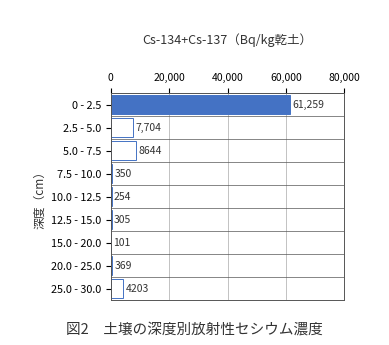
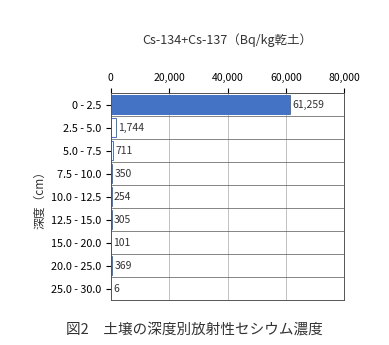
2.5 - 5.0: 7,704 -> 1,744
5.0 - 7.5: 8644 -> 711
25.0 - 30.0: 4203 -> 6
